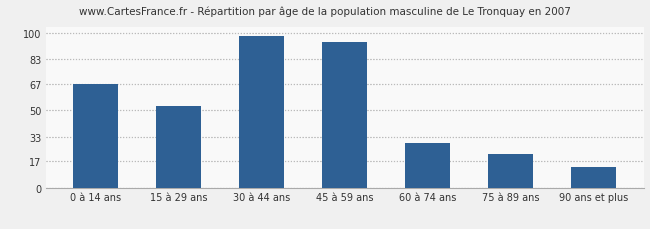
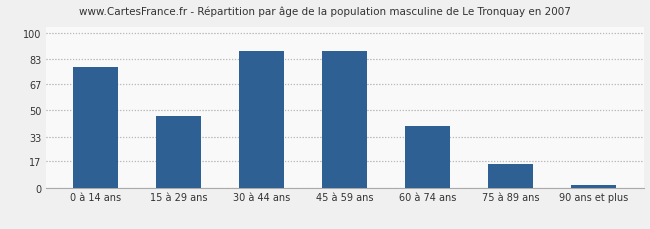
0 à 14 ans: 67 -> 78
15 à 29 ans: 53 -> 46
30 à 44 ans: 98 -> 88
45 à 59 ans: 94 -> 88
60 à 74 ans: 29 -> 40
75 à 89 ans: 22 -> 15
90 ans et plus: 13 -> 2
